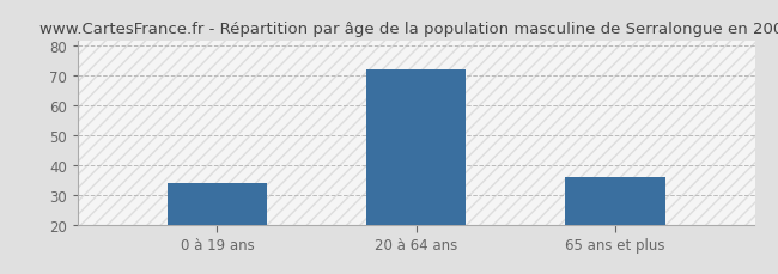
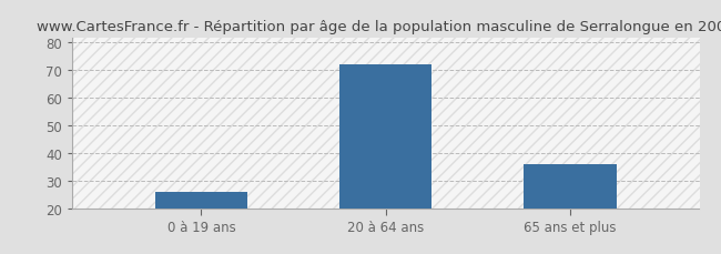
0 à 19 ans: 34 -> 26
